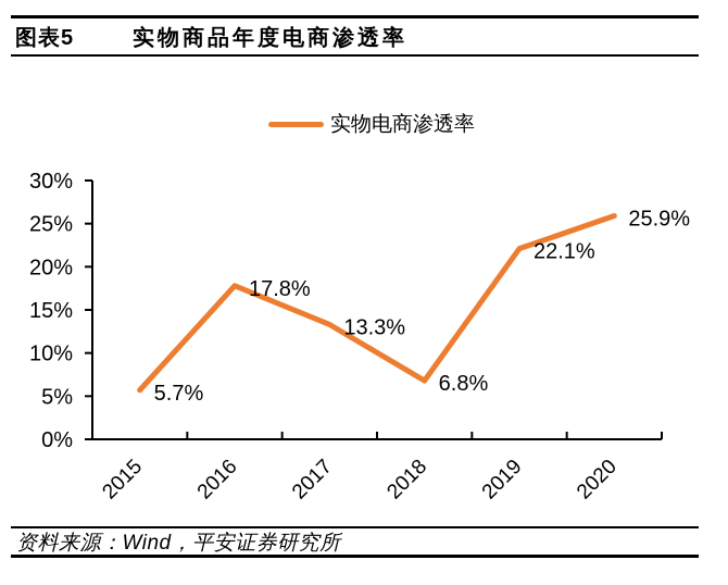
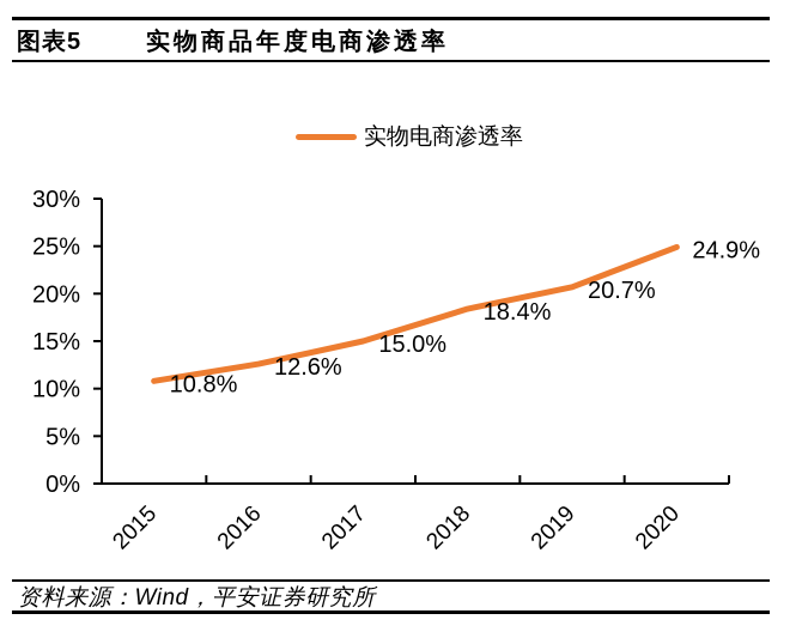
2015: 5.7% -> 10.8%
2016: 17.8% -> 12.6%
2017: 13.3% -> 15.0%
2018: 6.8% -> 18.4%
2019: 22.1% -> 20.7%
2020: 25.9% -> 24.9%
